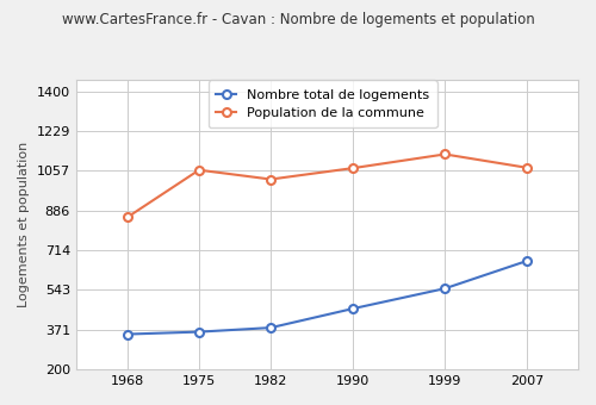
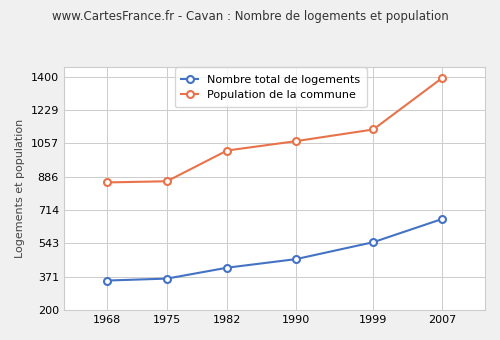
Population de la commune/1975: 1060 -> 860
Nombre total de logements/1982: 380 -> 420
Population de la commune/2007: 1070 -> 1390
